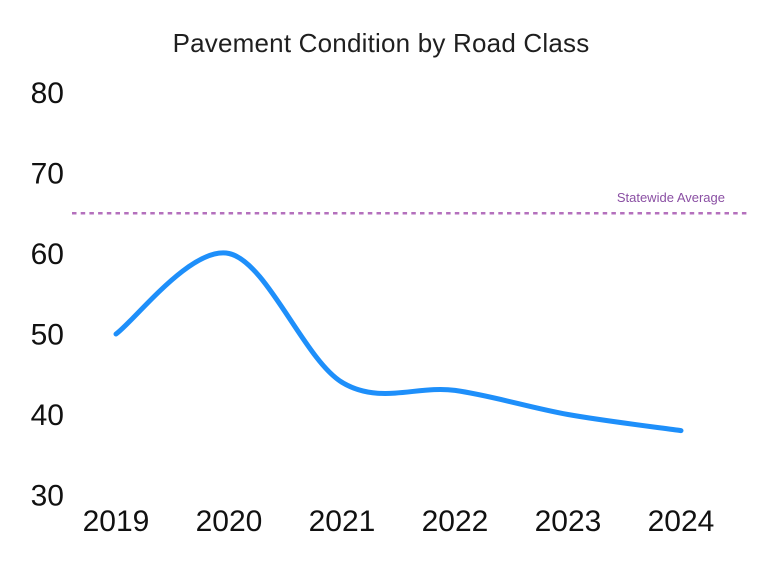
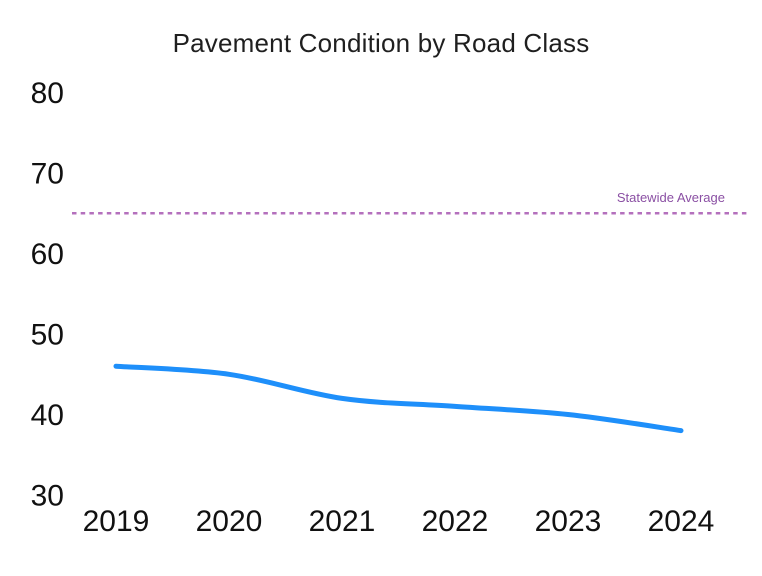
2019: 50 -> 46
2020: 60 -> 45
2021: 44 -> 42
2022: 43 -> 41
